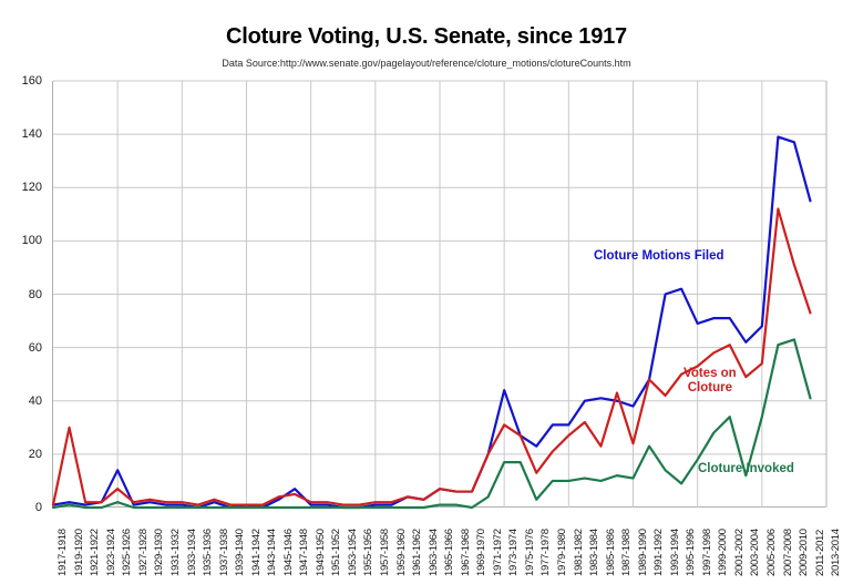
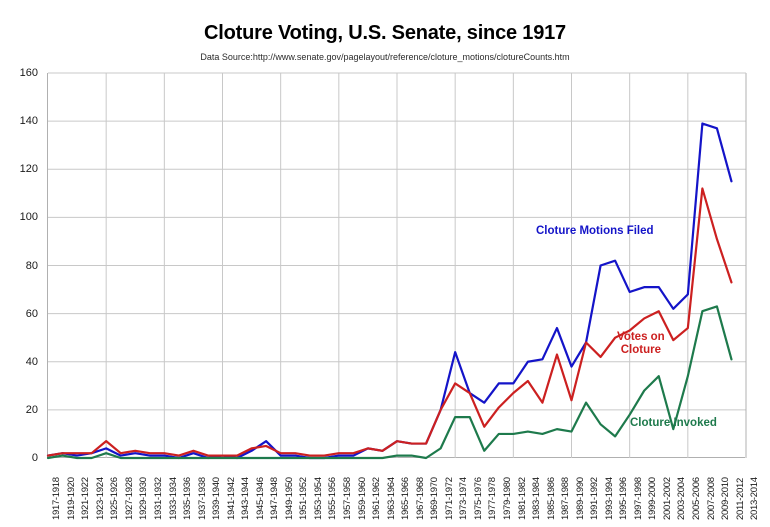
Votes on Cloture/1919-1920: 30 -> 2
Cloture Motions Filed/1925-1926: 14 -> 4
Cloture Motions Filed/1987-1988: 40 -> 54
